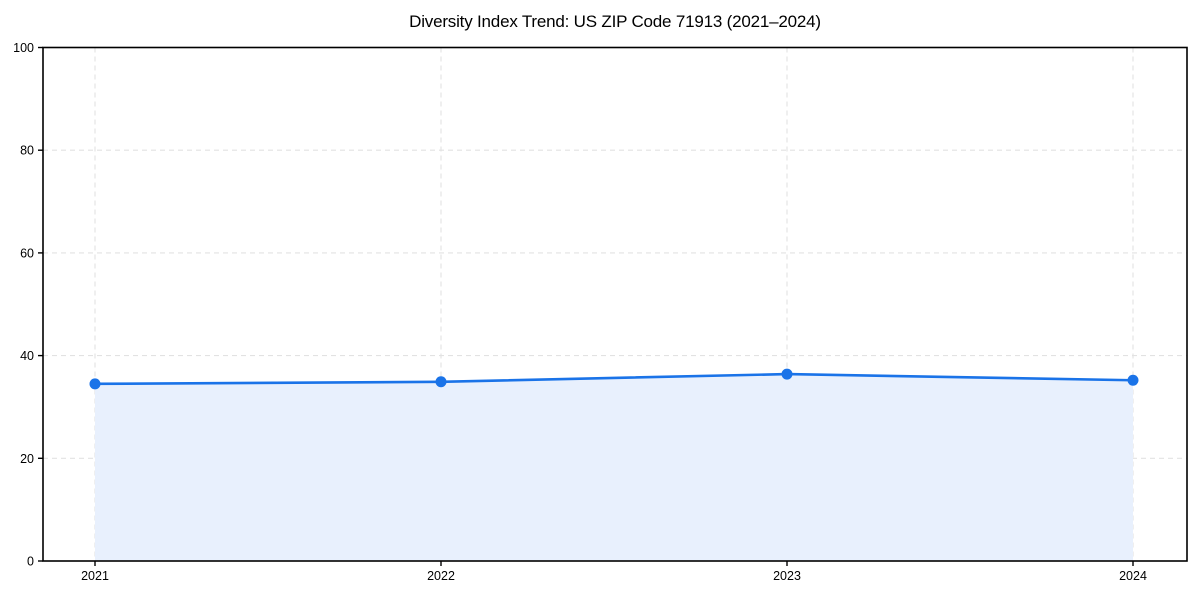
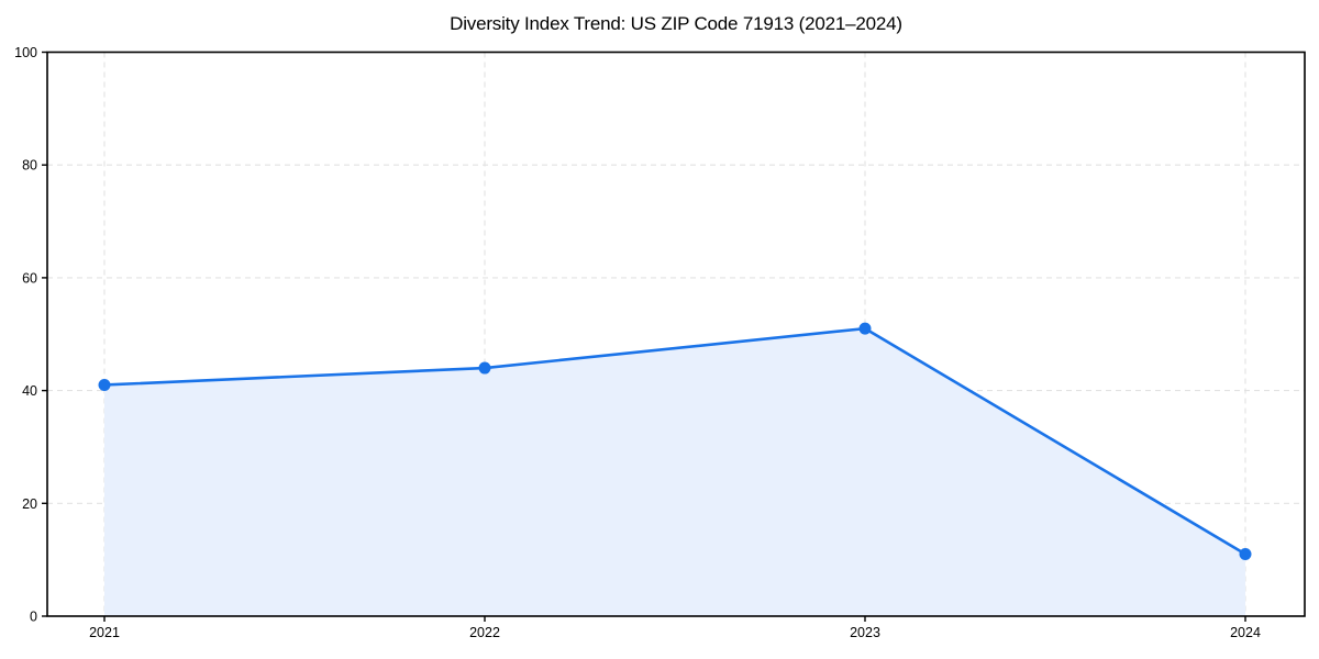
2021: 34 -> 41
2022: 35 -> 44
2023: 36 -> 51
2024: 35 -> 11
